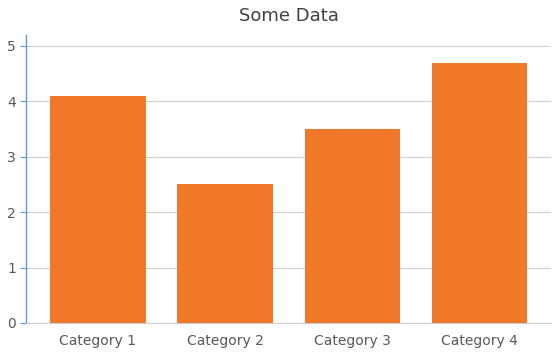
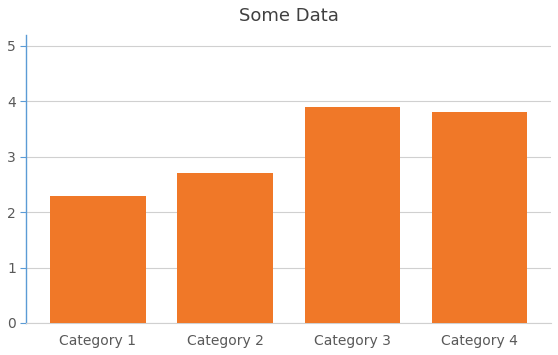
Category 1: 4.1 -> 2.3
Category 2: 2.5 -> 2.7
Category 3: 3.5 -> 3.9
Category 4: 4.7 -> 3.8
